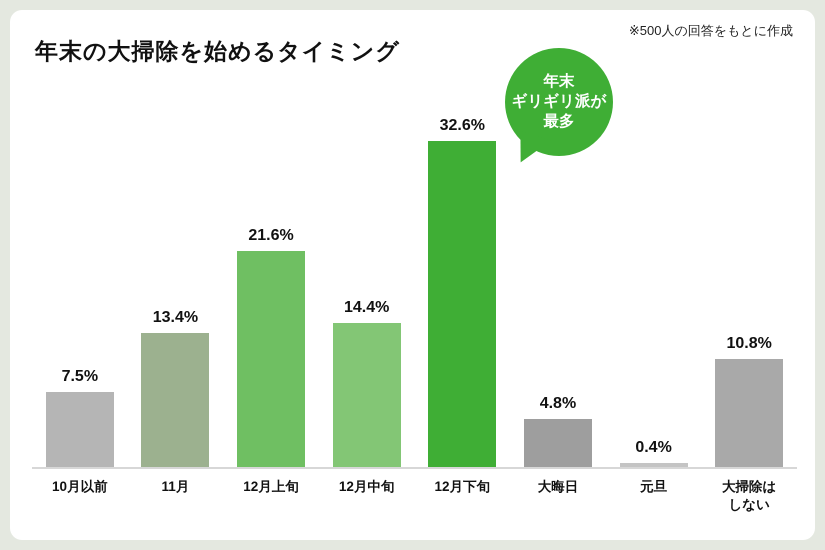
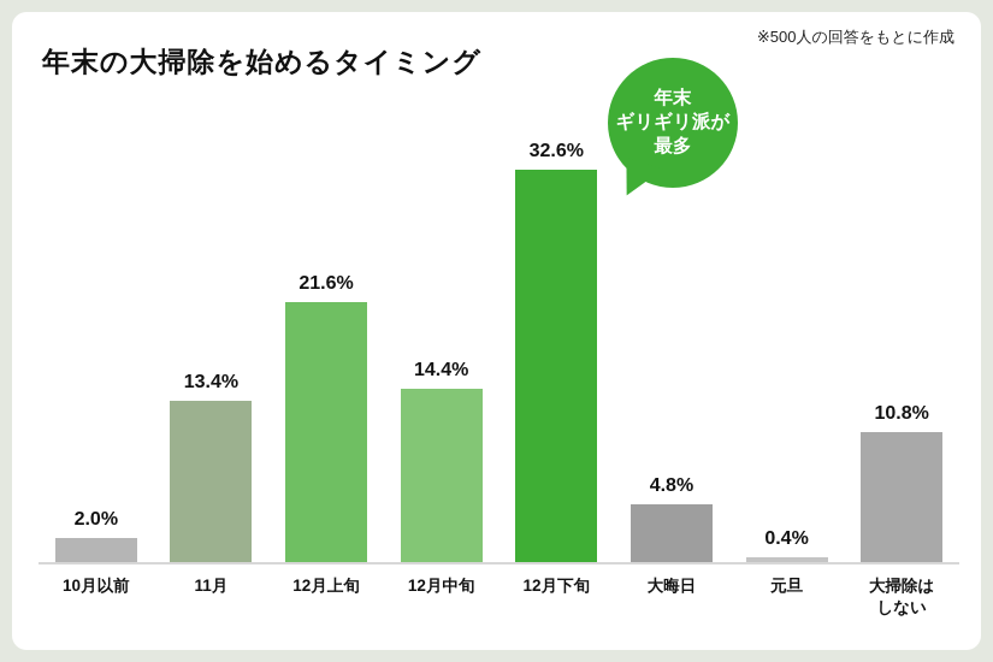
10月以前: 7.5% -> 2.0%
